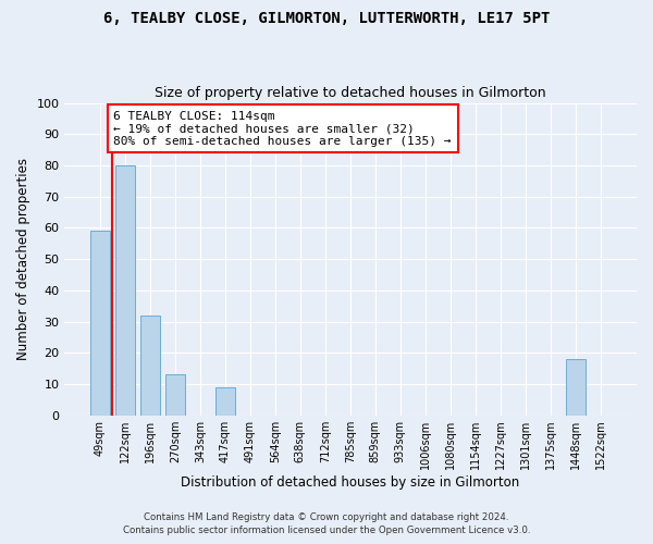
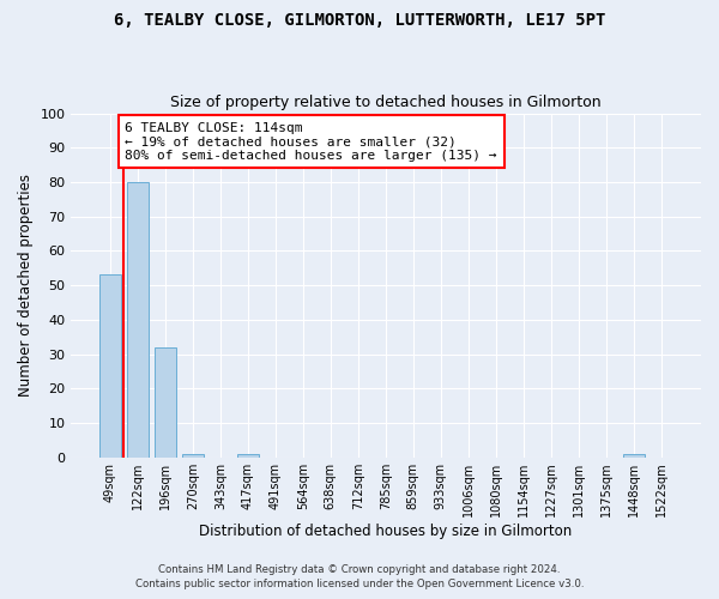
49sqm: 59 -> 53
270sqm: 13 -> 1
417sqm: 9 -> 1
1448sqm: 18 -> 1
